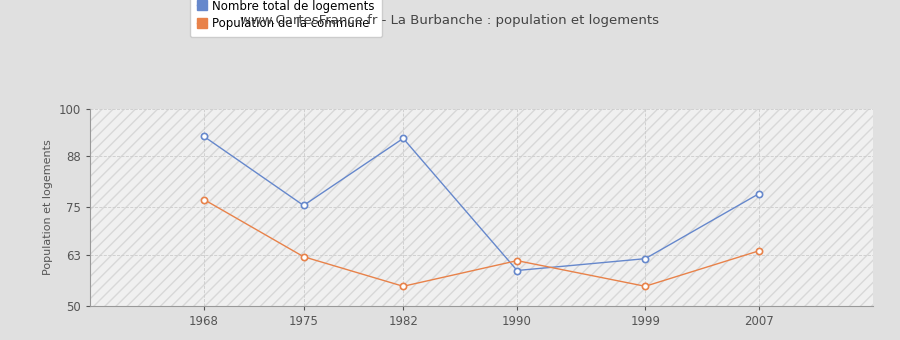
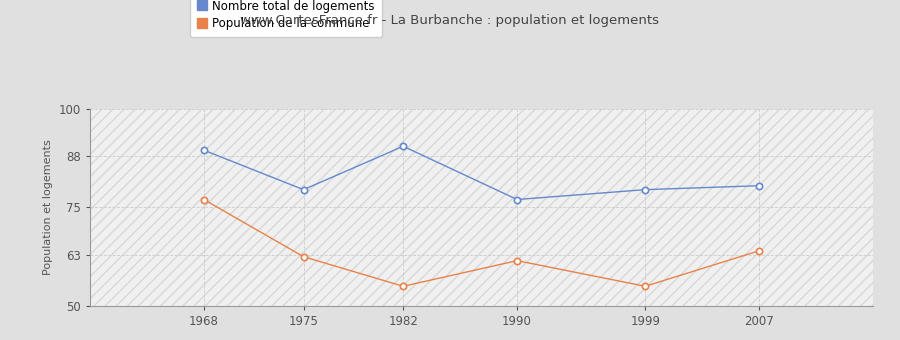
Nombre total de logements/1968: 93.0 -> 89.5
Nombre total de logements/1975: 75.5 -> 79.5
Nombre total de logements/1982: 92.5 -> 90.5
Nombre total de logements/1990: 59.0 -> 77.0
Nombre total de logements/1999: 62.0 -> 79.5
Nombre total de logements/2007: 78.5 -> 80.5
